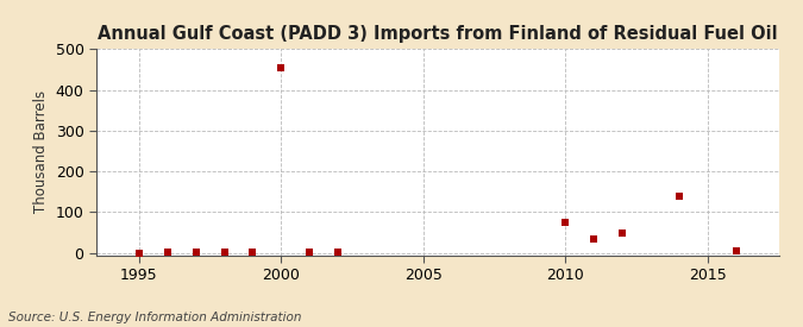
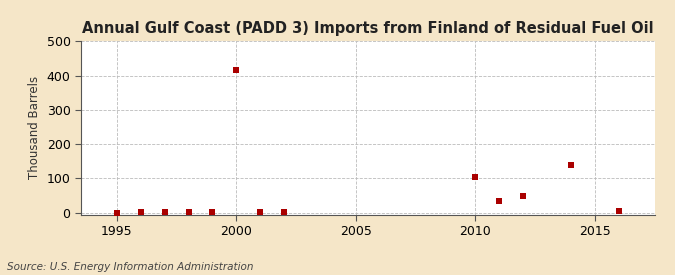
2000: 455 -> 417
2010: 75 -> 103
